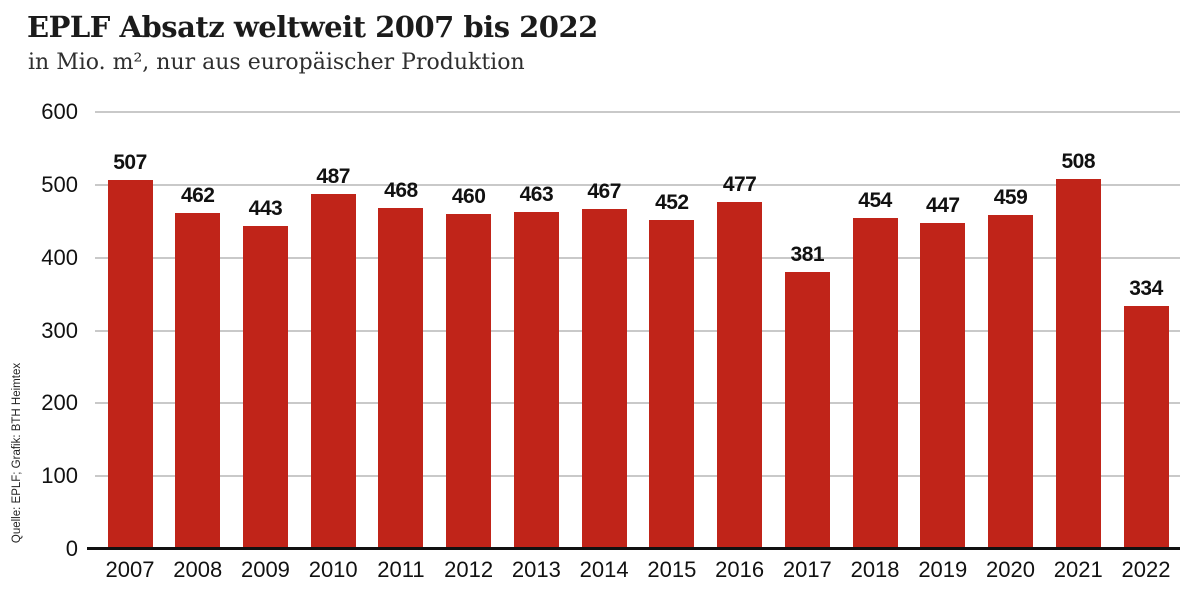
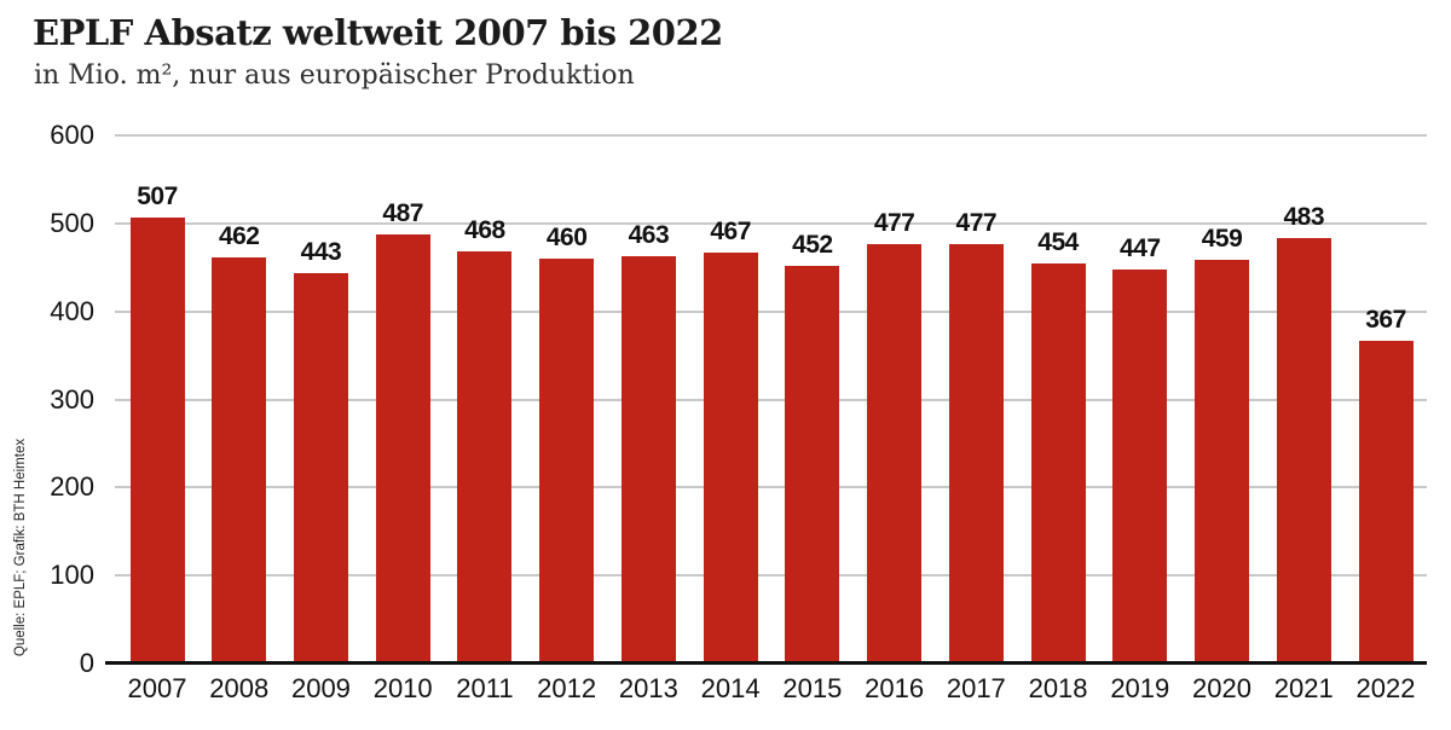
2017: 381 -> 477
2021: 508 -> 483
2022: 334 -> 367
